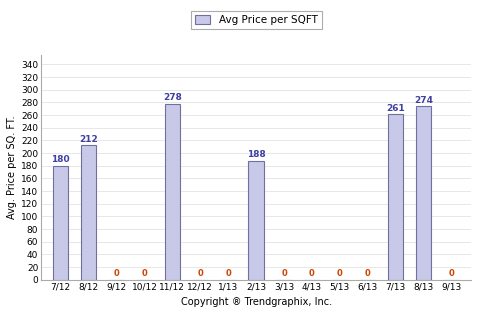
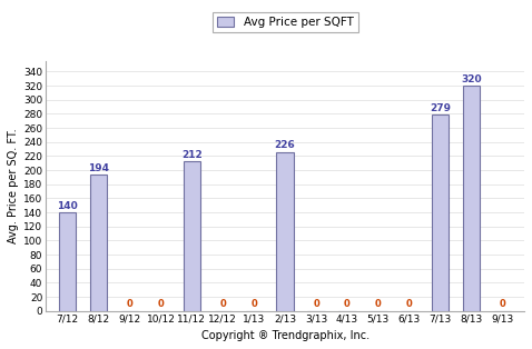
7/12: 180 -> 140
8/12: 212 -> 194
11/12: 278 -> 212
2/13: 188 -> 226
7/13: 261 -> 279
8/13: 274 -> 320
